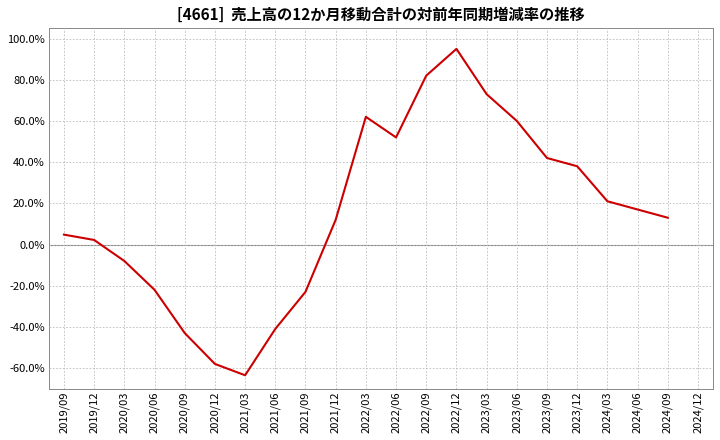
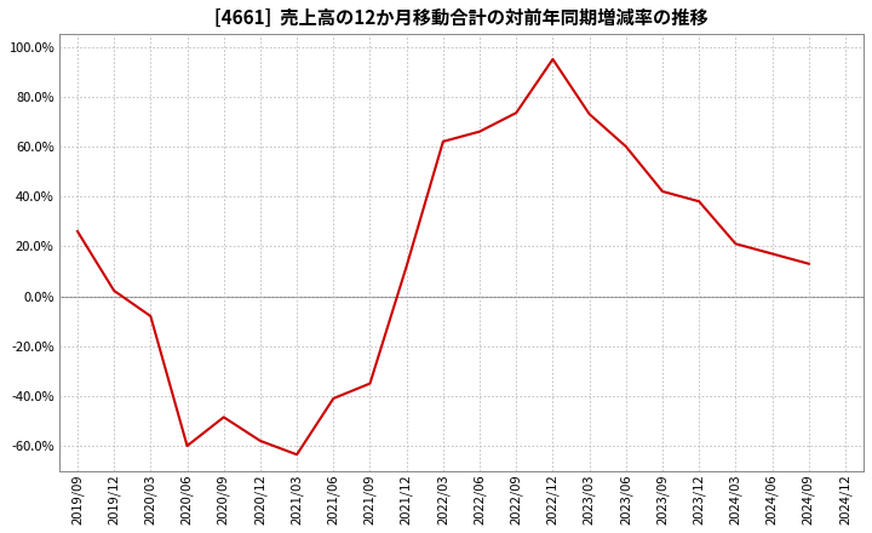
2019/09: 4.8% -> 26.0%
2020/06: -22.0% -> -60.0%
2020/09: -43.0% -> -48.5%
2021/09: -23.0% -> -35.0%
2022/06: 52.0% -> 66.0%
2022/09: 82.0% -> 73.5%
